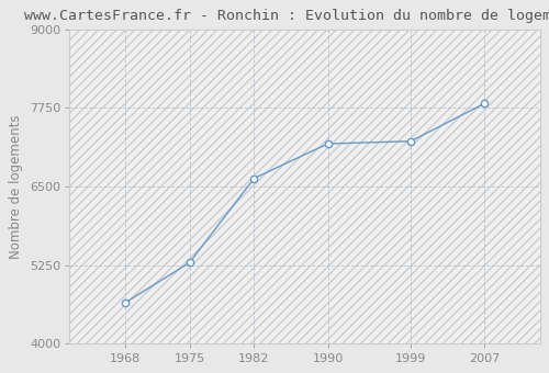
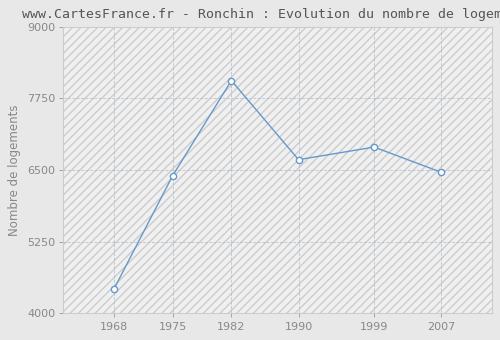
1968: 4650 -> 4420
1975: 5290 -> 6400
1982: 6630 -> 8060
1990: 7180 -> 6680
1999: 7220 -> 6900
2007: 7820 -> 6460
